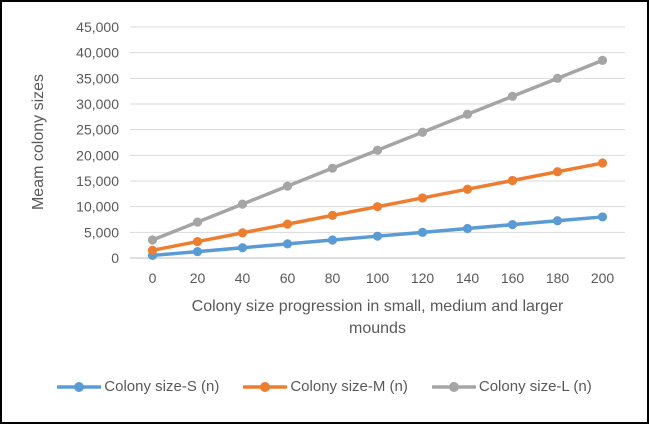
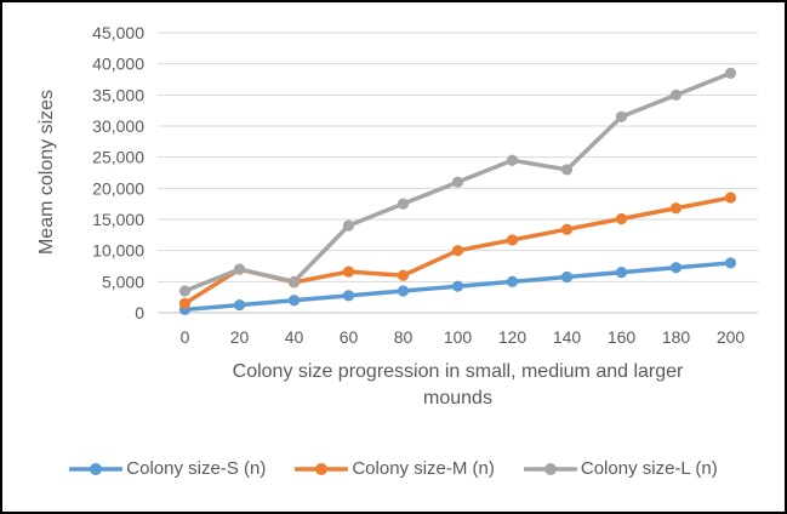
Colony size-M (n)/20: 3000 -> 7000
Colony size-L (n)/40: 10000 -> 5000
Colony size-M (n)/80: 8000 -> 6000
Colony size-L (n)/140: 28000 -> 23000
